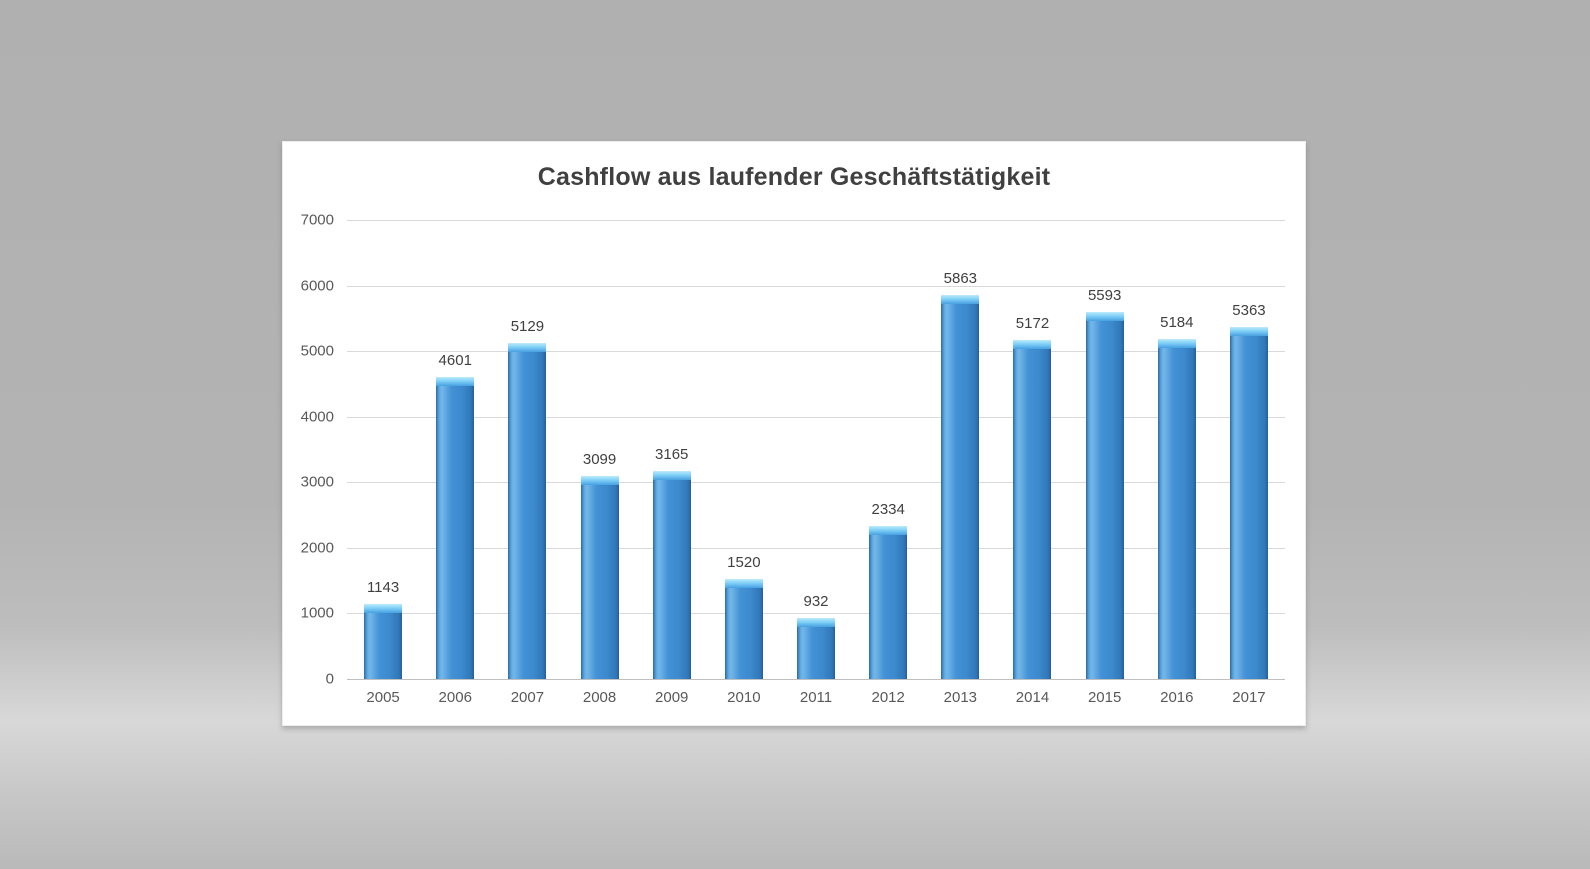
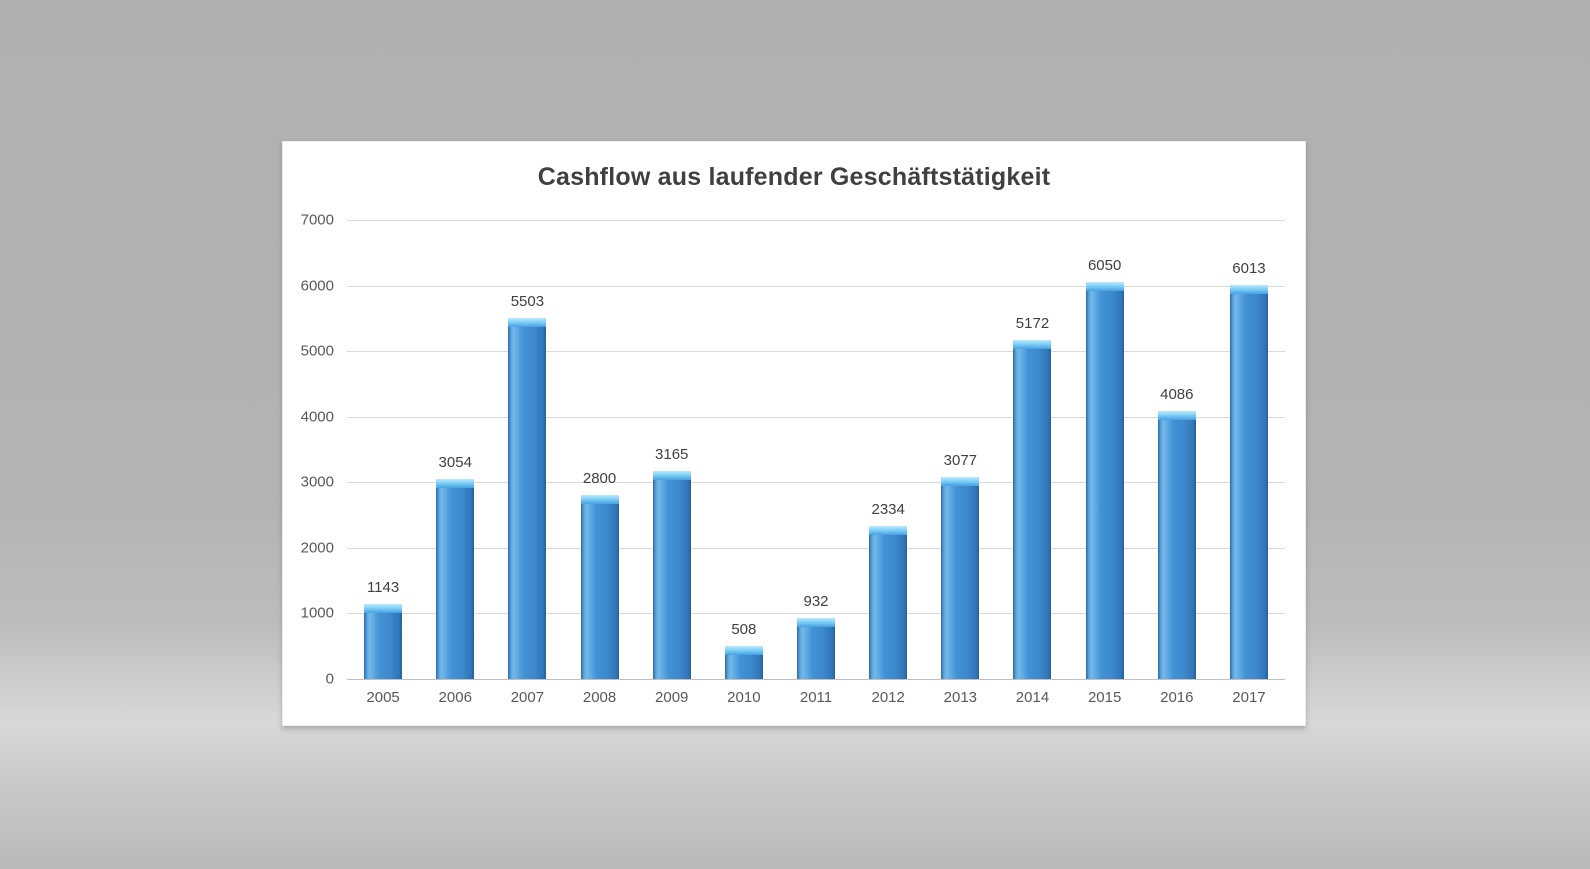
2006: 4601 -> 3054
2007: 5129 -> 5503
2008: 3099 -> 2800
2010: 1520 -> 508
2013: 5863 -> 3077
2015: 5593 -> 6050
2016: 5184 -> 4086
2017: 5363 -> 6013
